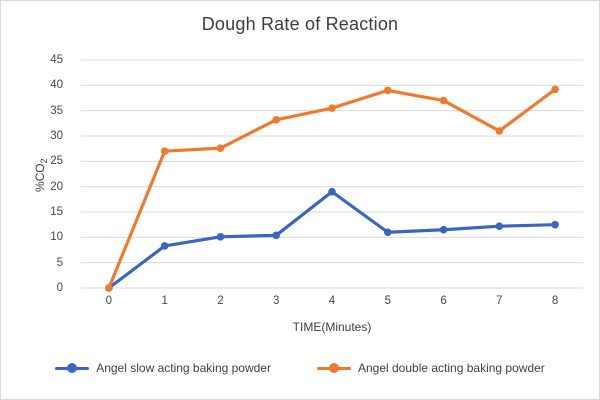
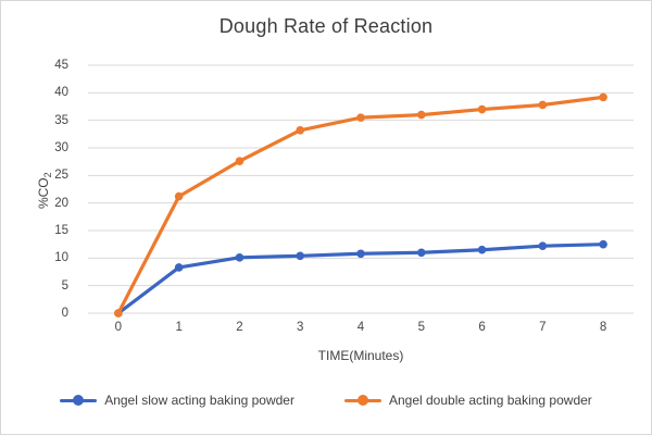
Angel double acting baking powder/1: 27 -> 21
Angel slow acting baking powder/4: 19 -> 11
Angel double acting baking powder/5: 39 -> 36
Angel double acting baking powder/7: 31 -> 38
